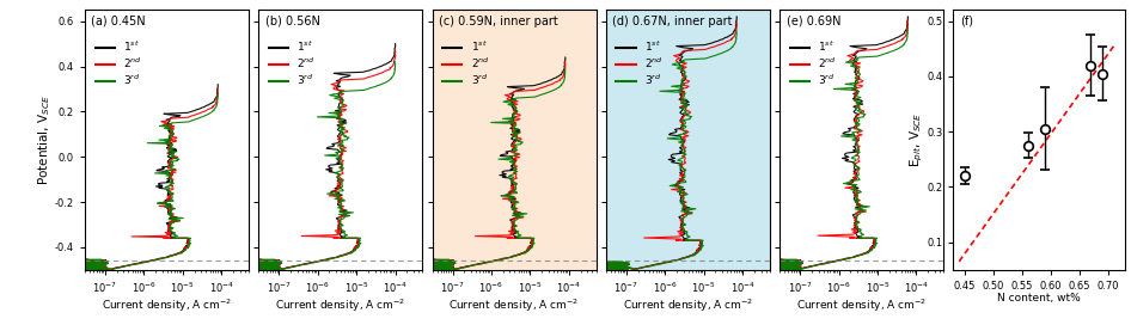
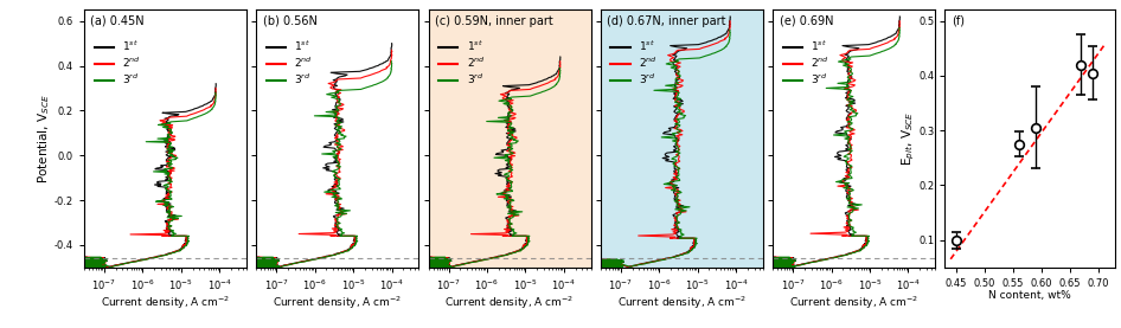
0.45: 0.220 -> 0.100
